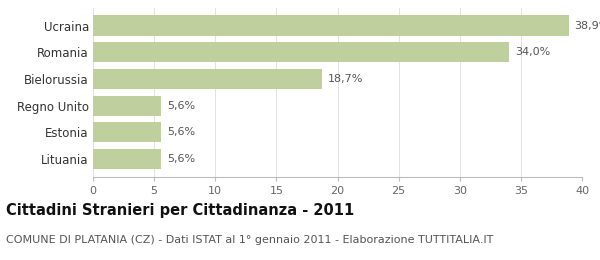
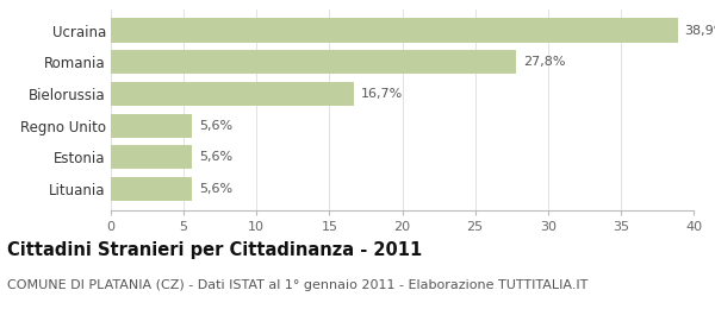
Romania: 34,0% -> 27,8%
Bielorussia: 18,7% -> 16,7%
